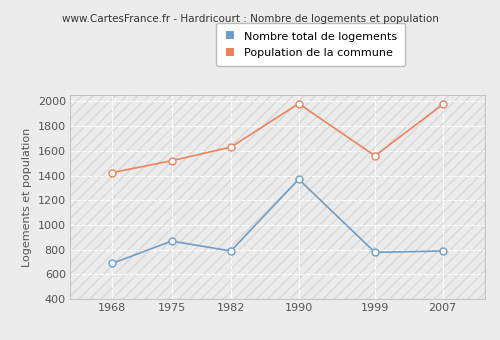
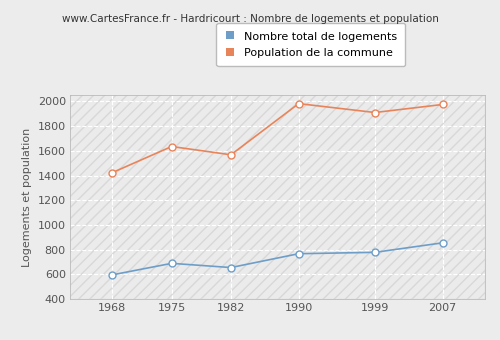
Nombre total de logements/1968: 690 -> 600
Nombre total de logements/1975: 870 -> 690
Population de la commune/1975: 1520 -> 1640
Nombre total de logements/1982: 790 -> 660
Population de la commune/1982: 1630 -> 1570
Nombre total de logements/1990: 1370 -> 770
Population de la commune/1999: 1560 -> 1910
Nombre total de logements/2007: 790 -> 860
